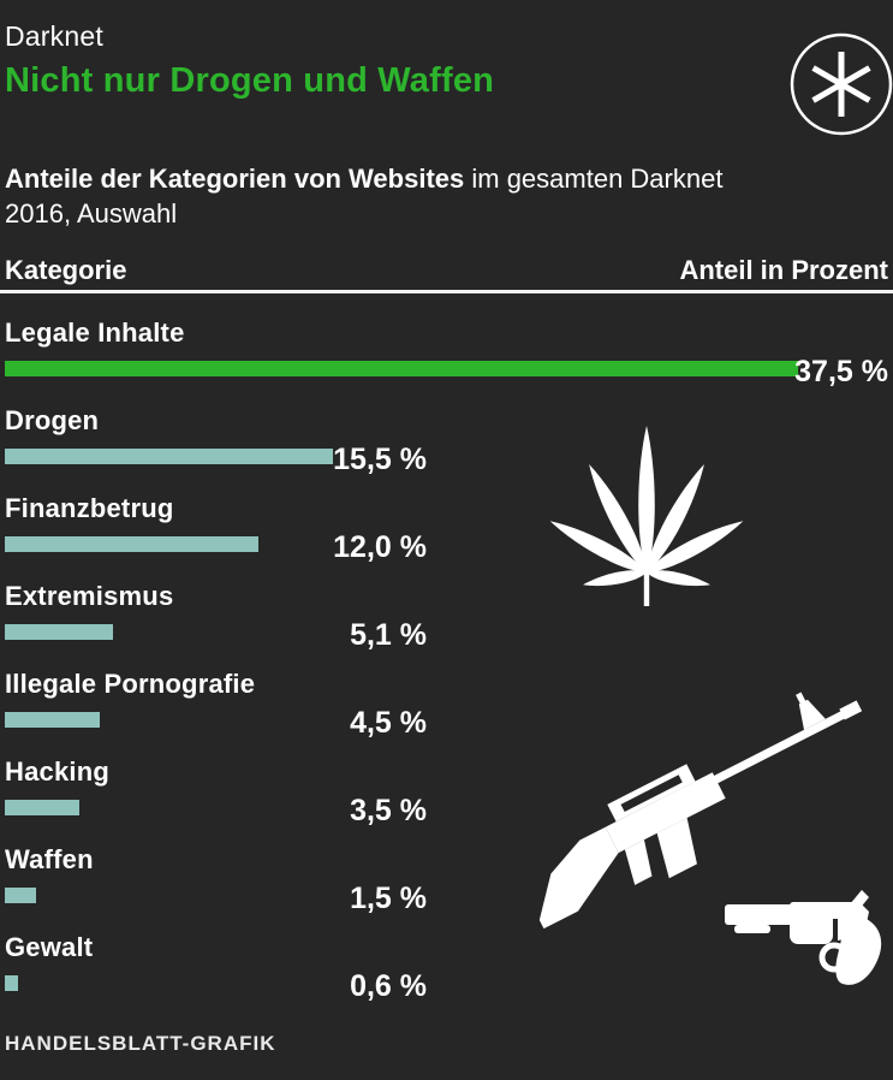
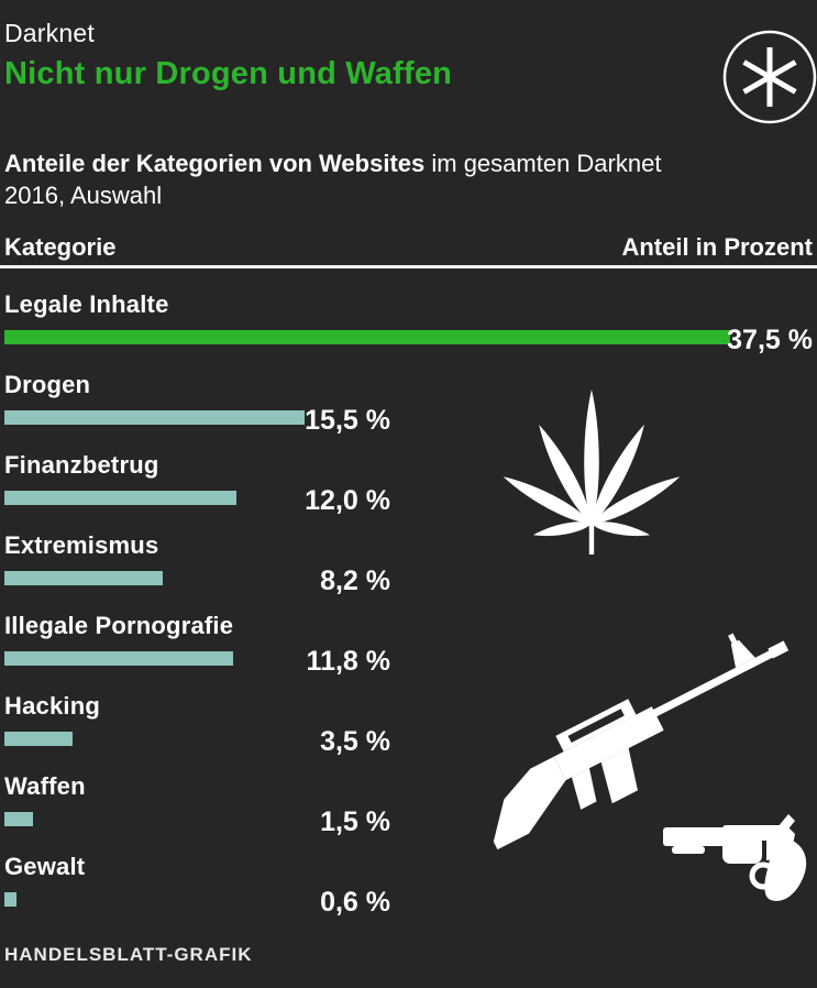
Extremismus: 5,1 -> 8,2
Illegale Pornografie: 4,5 -> 11,8
